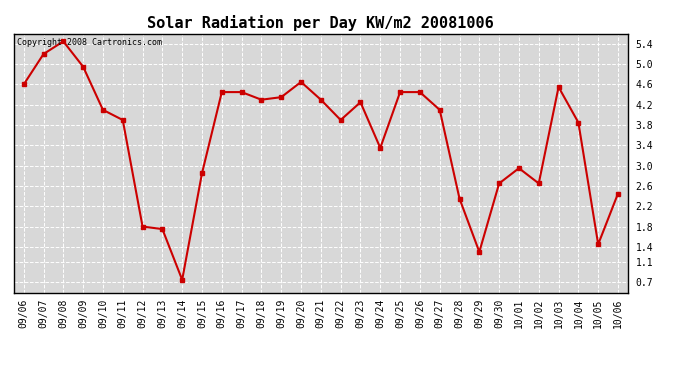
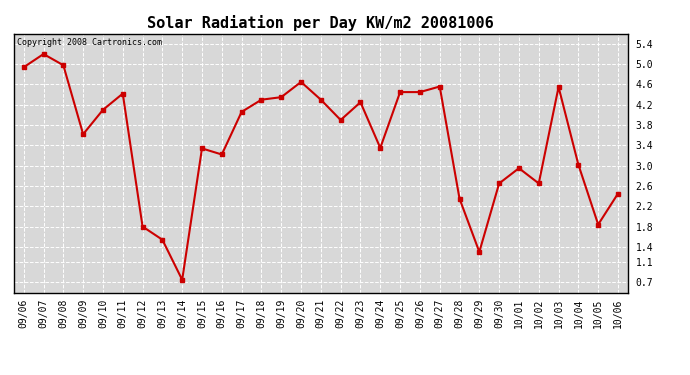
09/06: 4.60 -> 4.94
09/08: 5.45 -> 4.98
09/09: 4.95 -> 3.62
09/11: 3.90 -> 4.42
09/13: 1.75 -> 1.54
09/15: 2.85 -> 3.34
09/16: 4.45 -> 3.22
09/17: 4.45 -> 4.06
09/27: 4.10 -> 4.56
10/04: 3.85 -> 3.02
10/05: 1.45 -> 1.84
